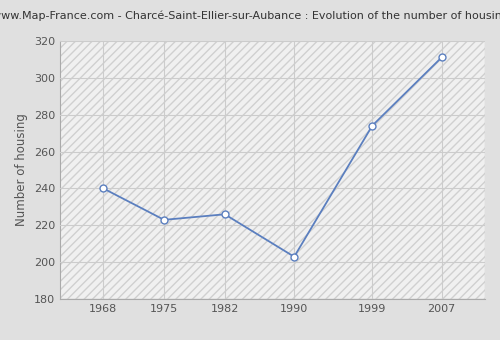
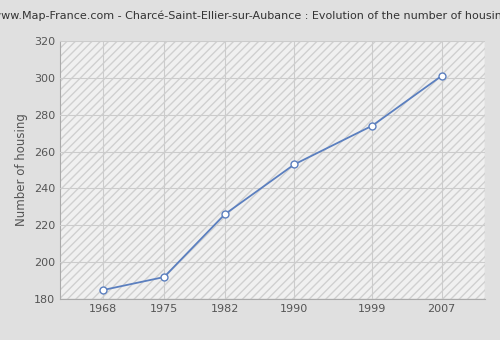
1968: 240 -> 185
1975: 223 -> 192
1990: 203 -> 253
2007: 311 -> 301
